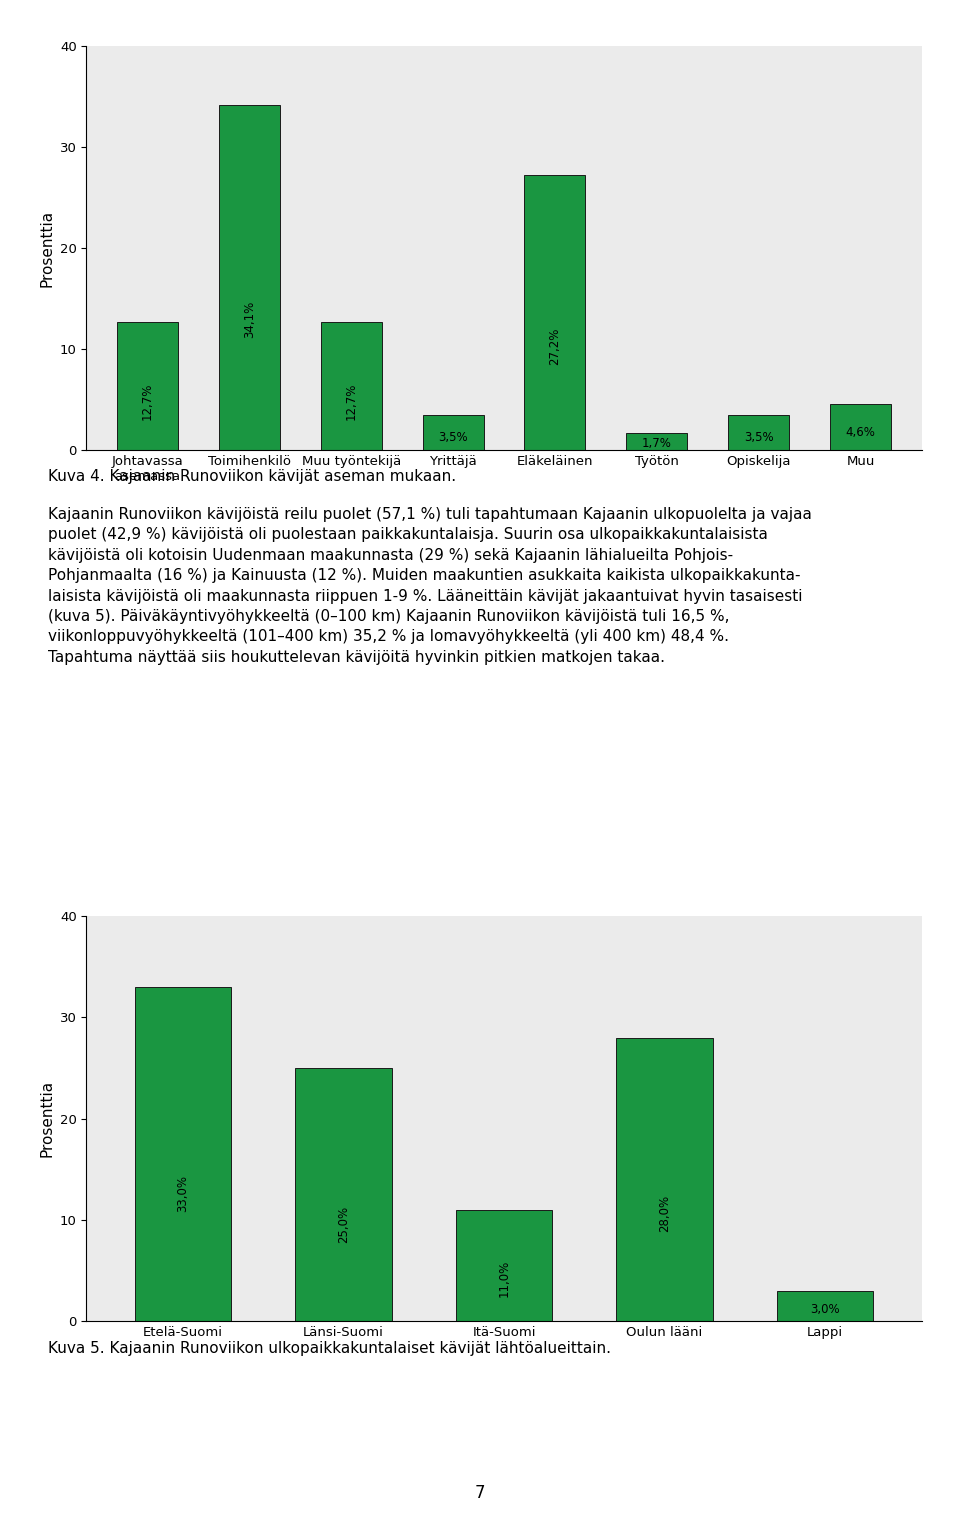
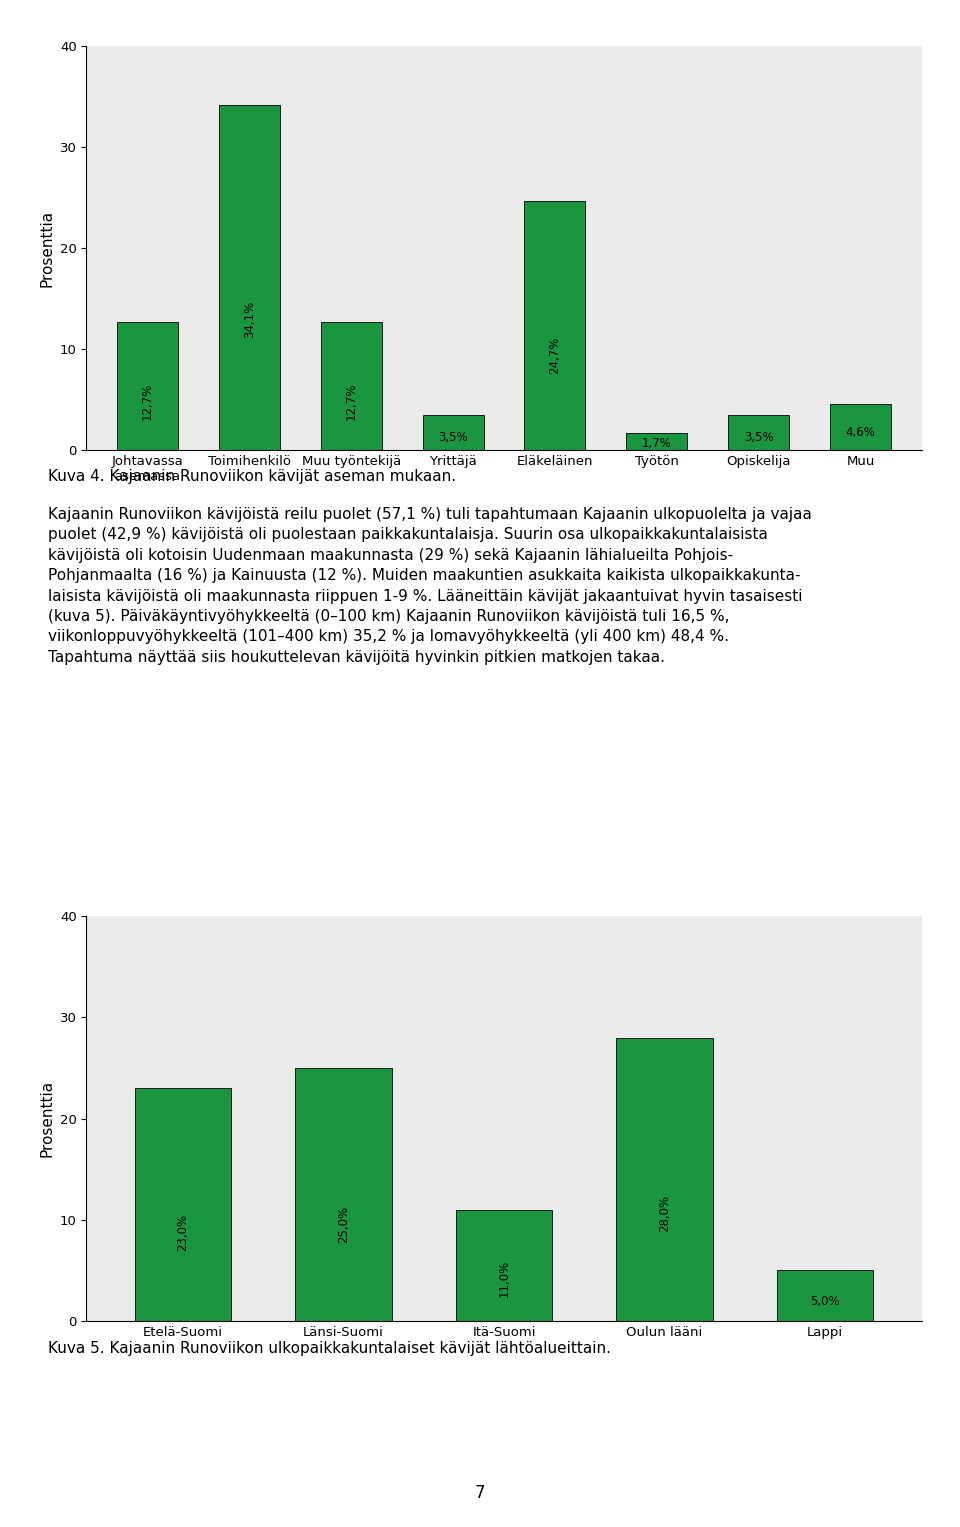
Eläkeläinen: 27,2% -> 24,7%
Etelä-Suomi: 33,0% -> 23,0%
Lappi: 3,0% -> 5,0%
